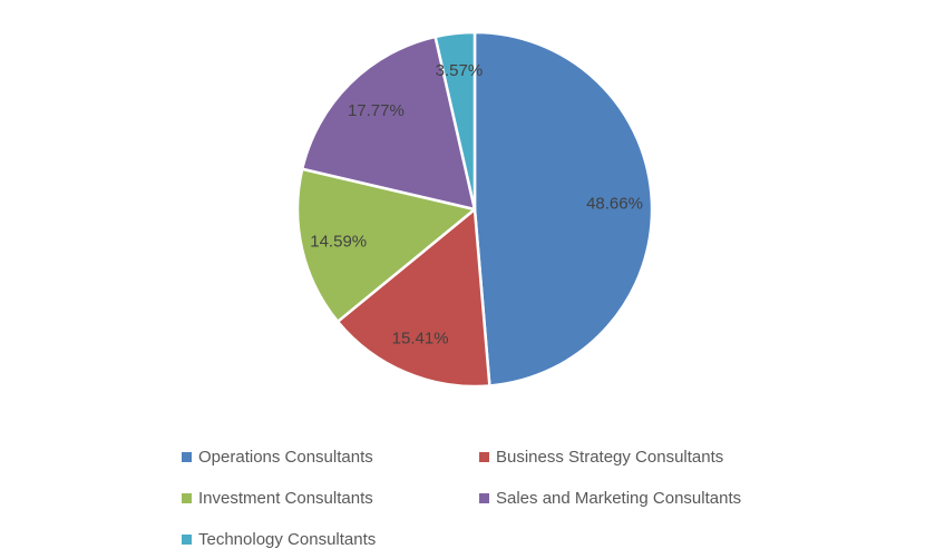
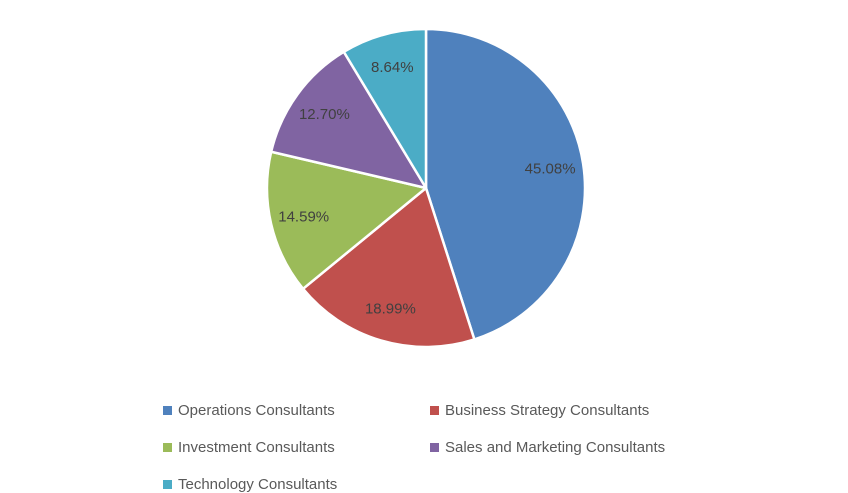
Operations Consultants: 48.66% -> 45.08%
Business Strategy Consultants: 15.41% -> 18.99%
Sales and Marketing Consultants: 17.77% -> 12.70%
Technology Consultants: 3.57% -> 8.64%
